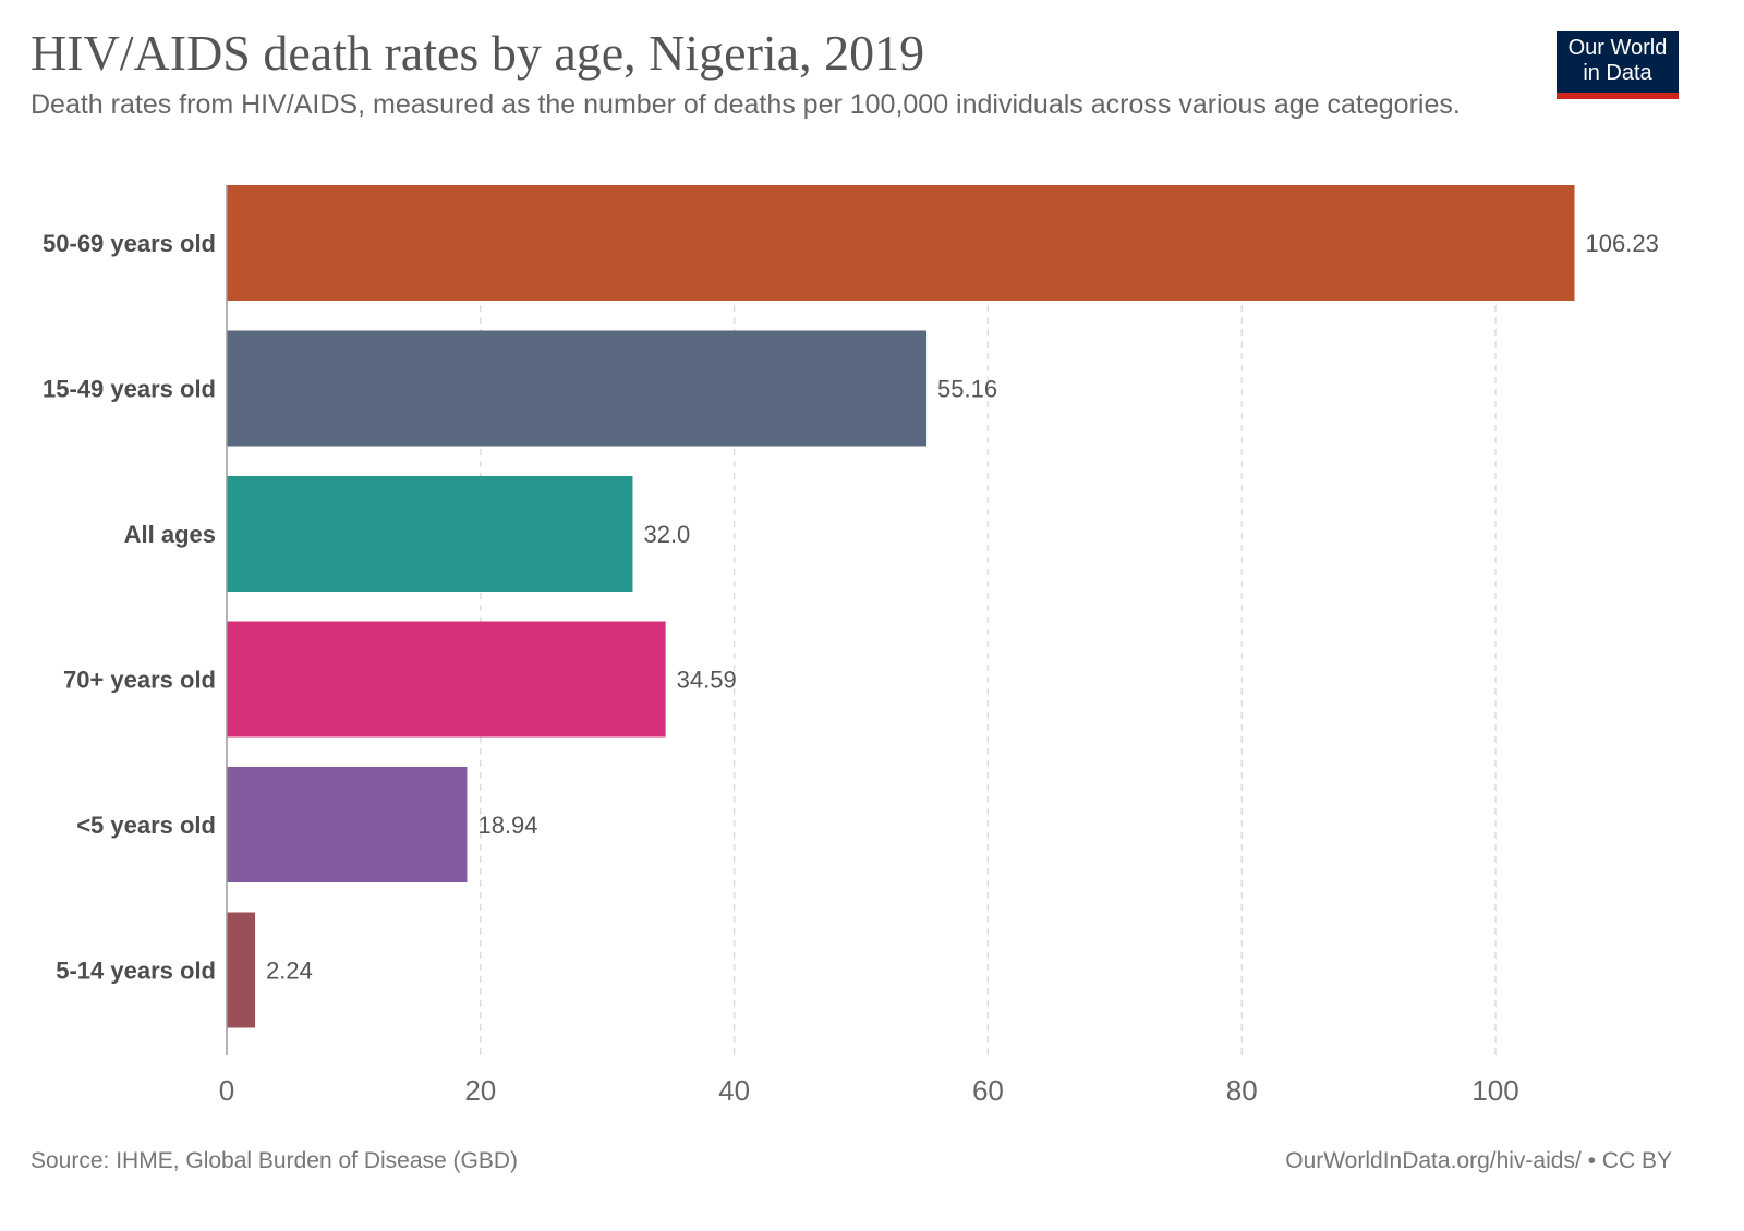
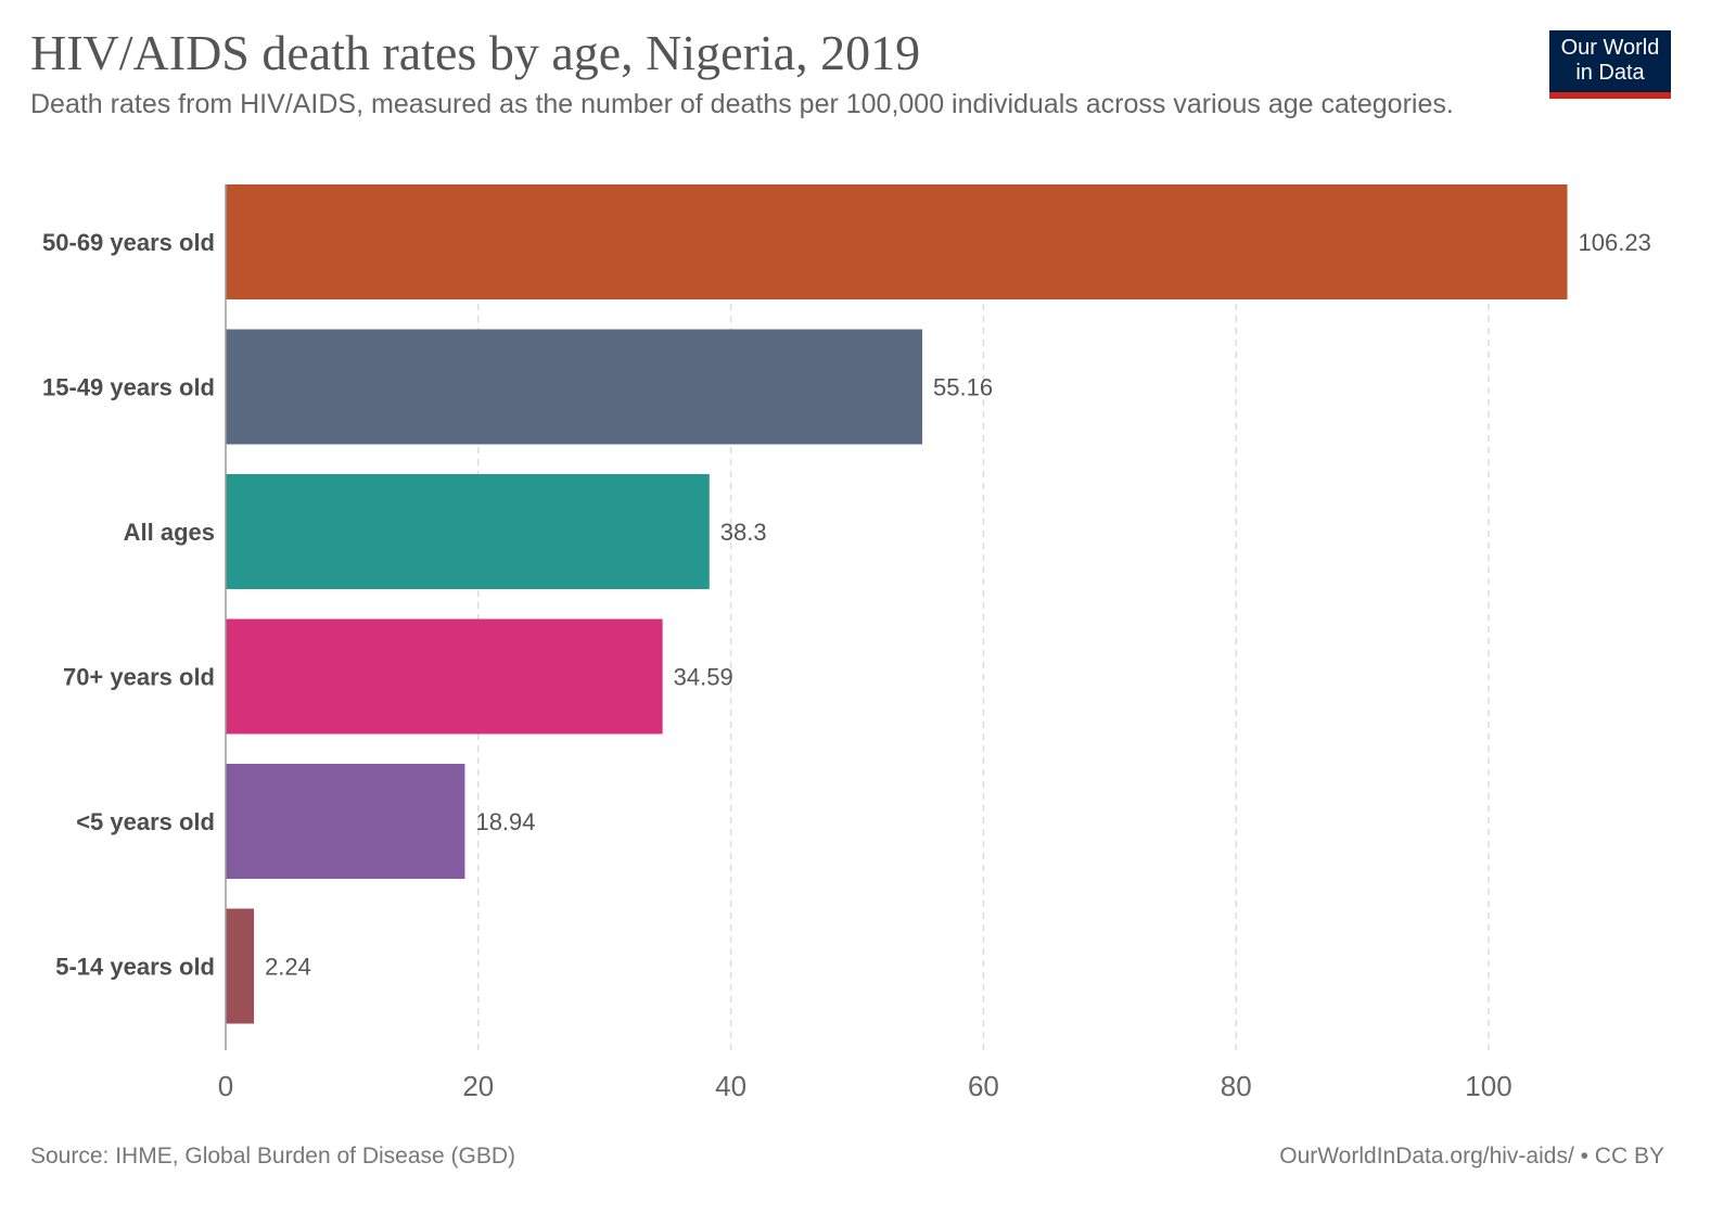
All ages: 32.0 -> 38.3
